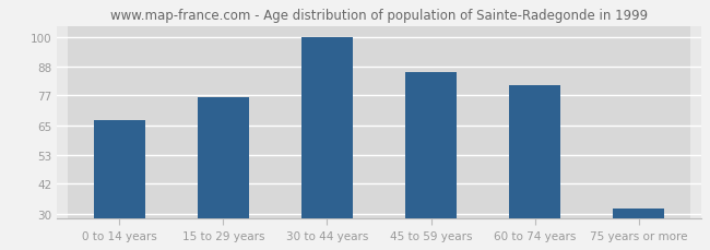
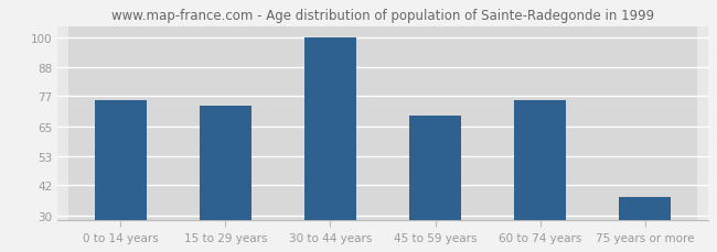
0 to 14 years: 67 -> 75
15 to 29 years: 76 -> 73
45 to 59 years: 86 -> 69
60 to 74 years: 81 -> 75
75 years or more: 32 -> 37
